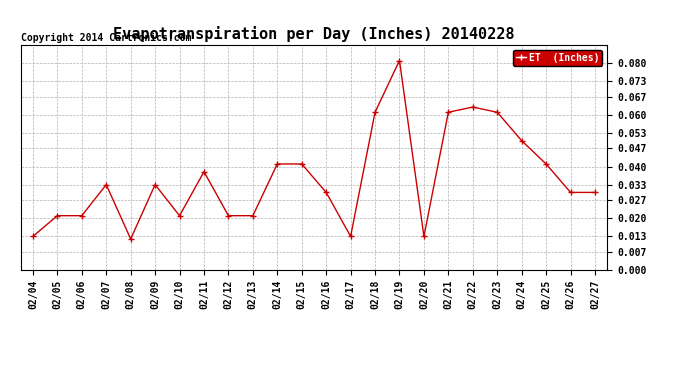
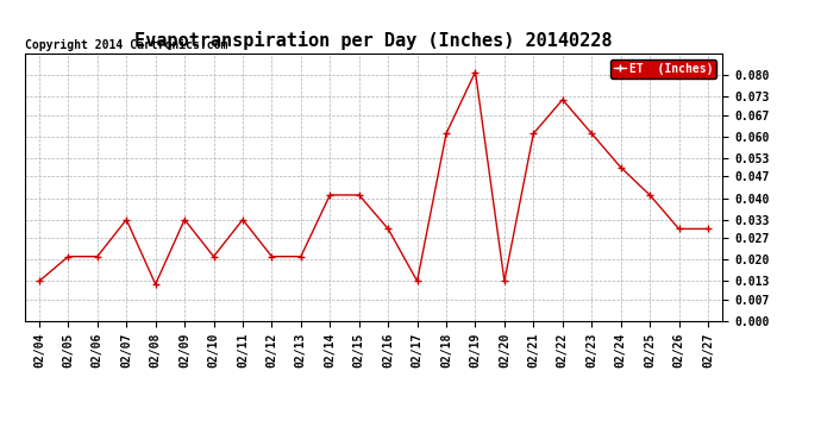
02/11: 0.038 -> 0.033
02/22: 0.063 -> 0.072
